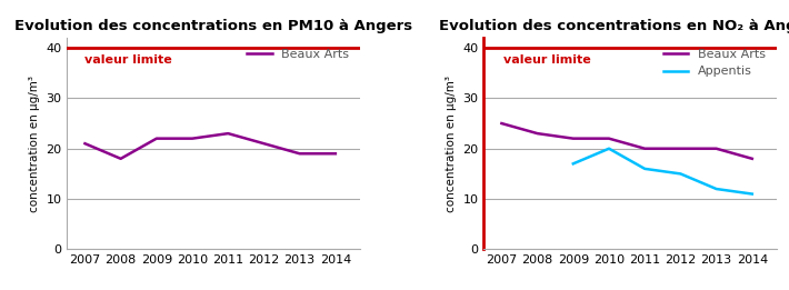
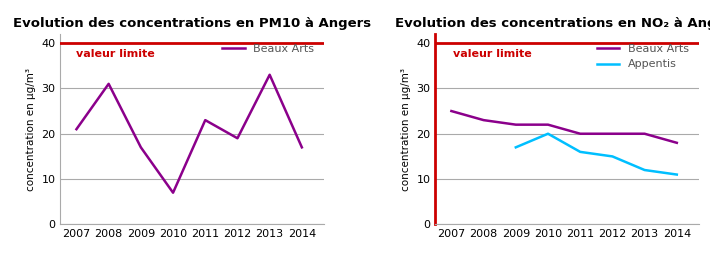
Evolution des concentrations en PM10 à Angers/2008: 18 -> 31
Evolution des concentrations en PM10 à Angers/2009: 22 -> 17
Evolution des concentrations en PM10 à Angers/2010: 22 -> 7
Evolution des concentrations en PM10 à Angers/2012: 21 -> 19
Evolution des concentrations en PM10 à Angers/2013: 19 -> 33
Evolution des concentrations en PM10 à Angers/2014: 19 -> 17
